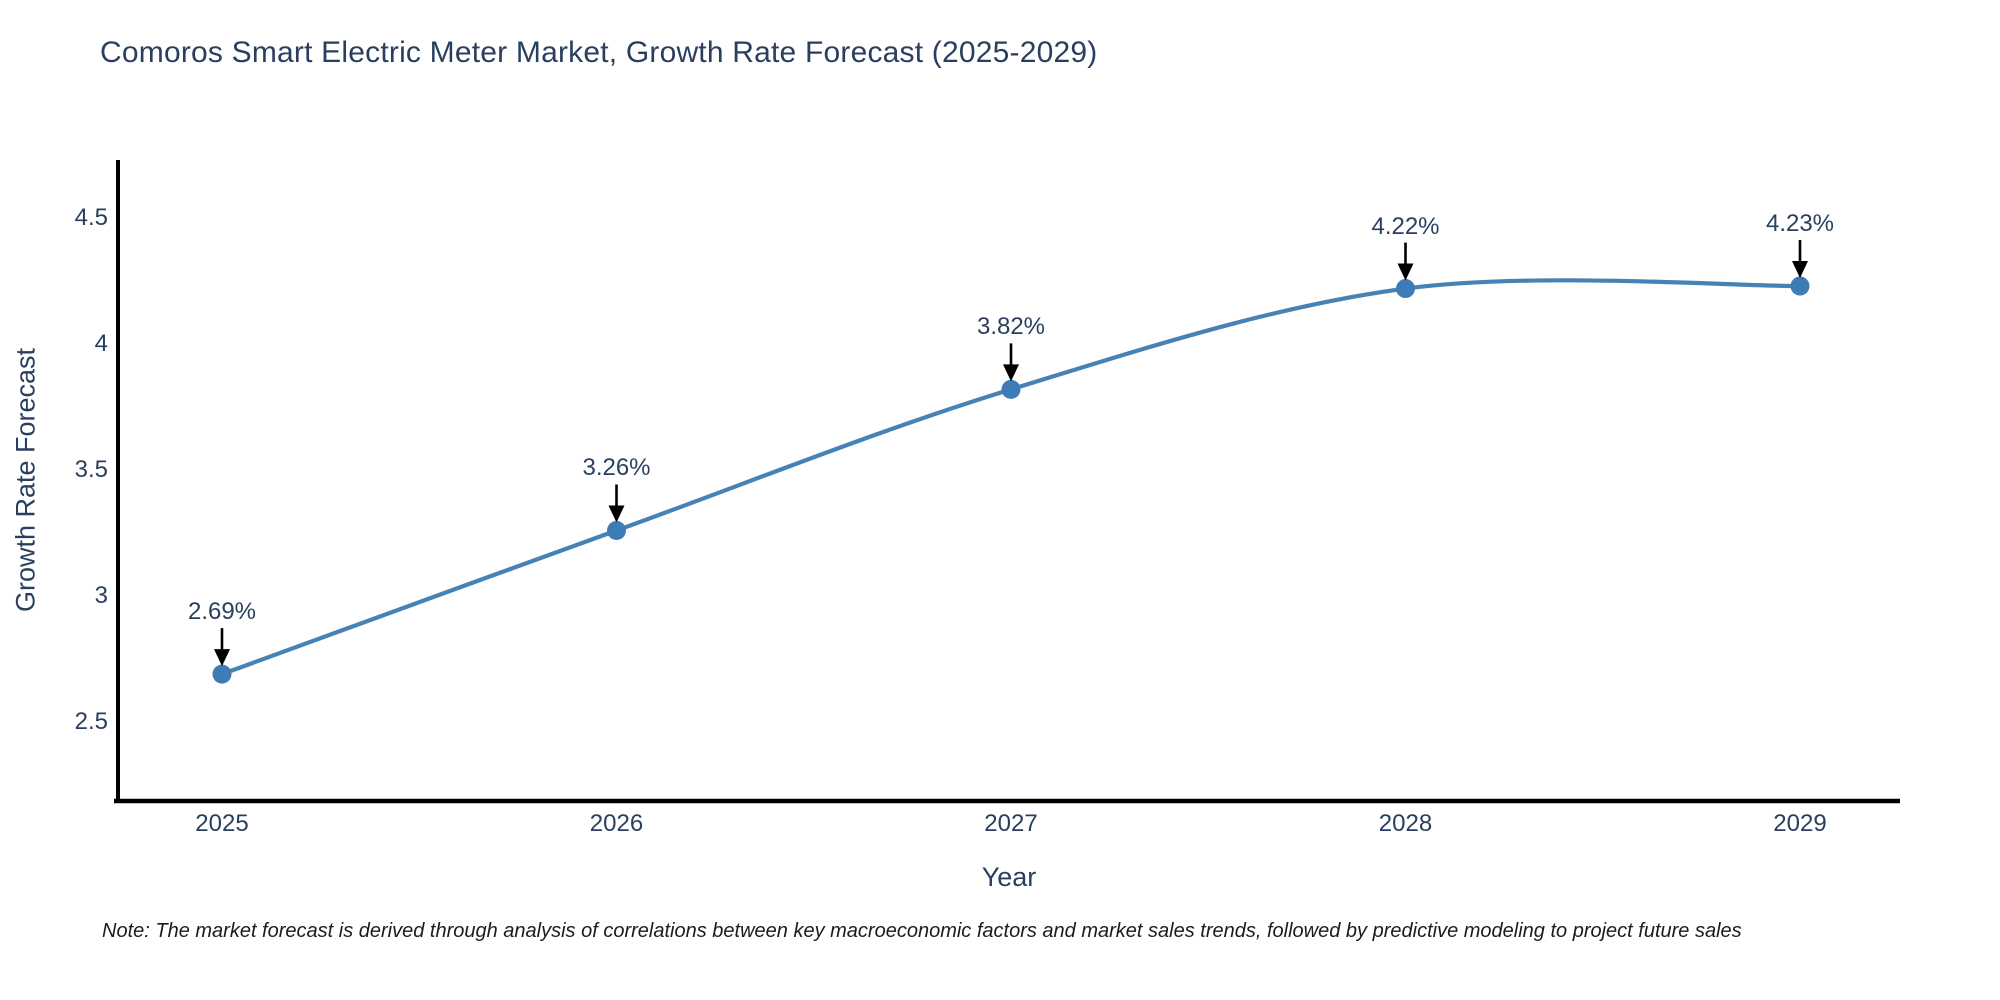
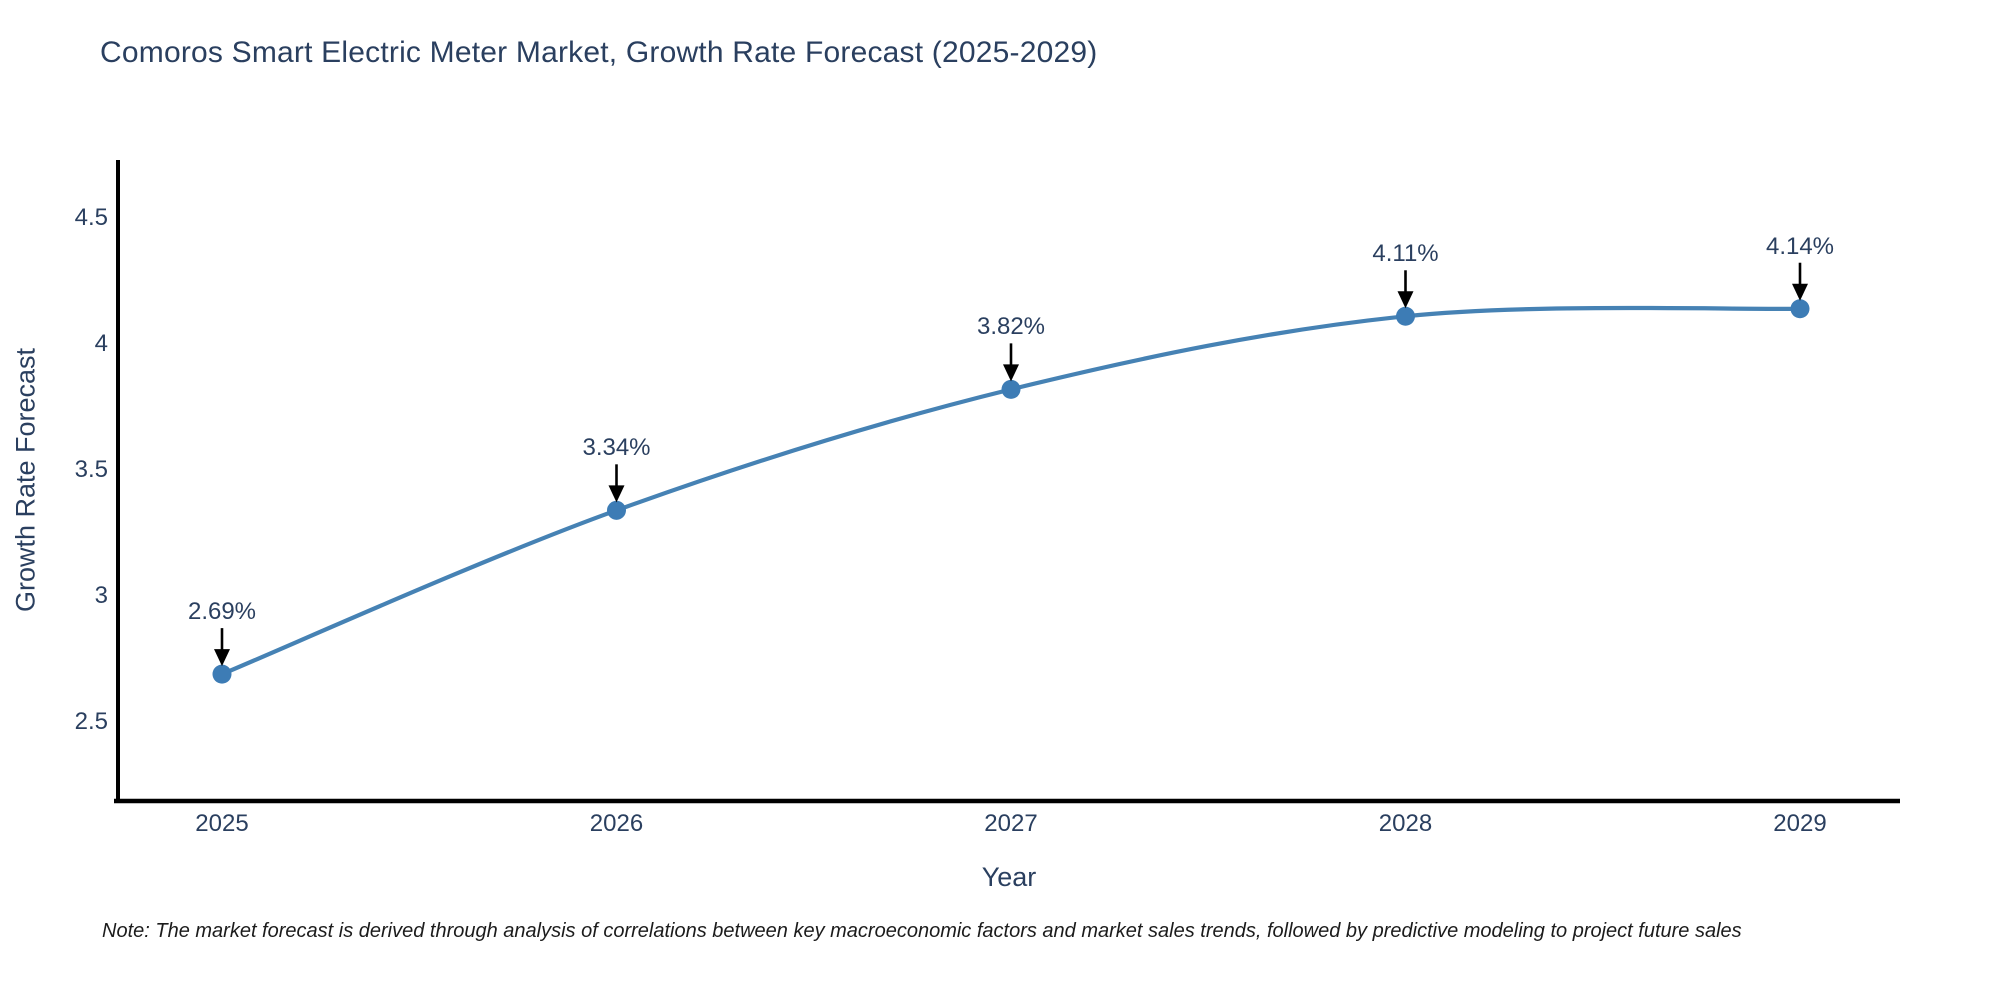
2026: 3.26% -> 3.34%
2028: 4.22% -> 4.11%
2029: 4.23% -> 4.14%
